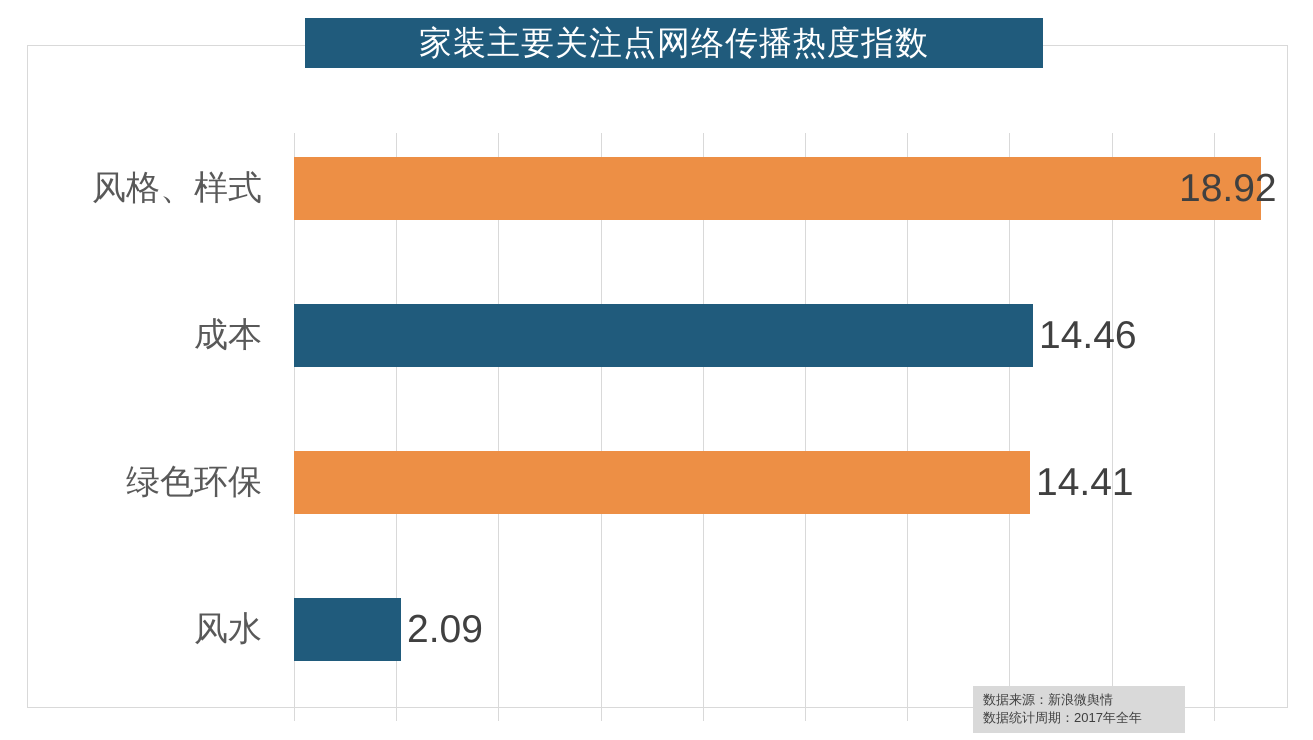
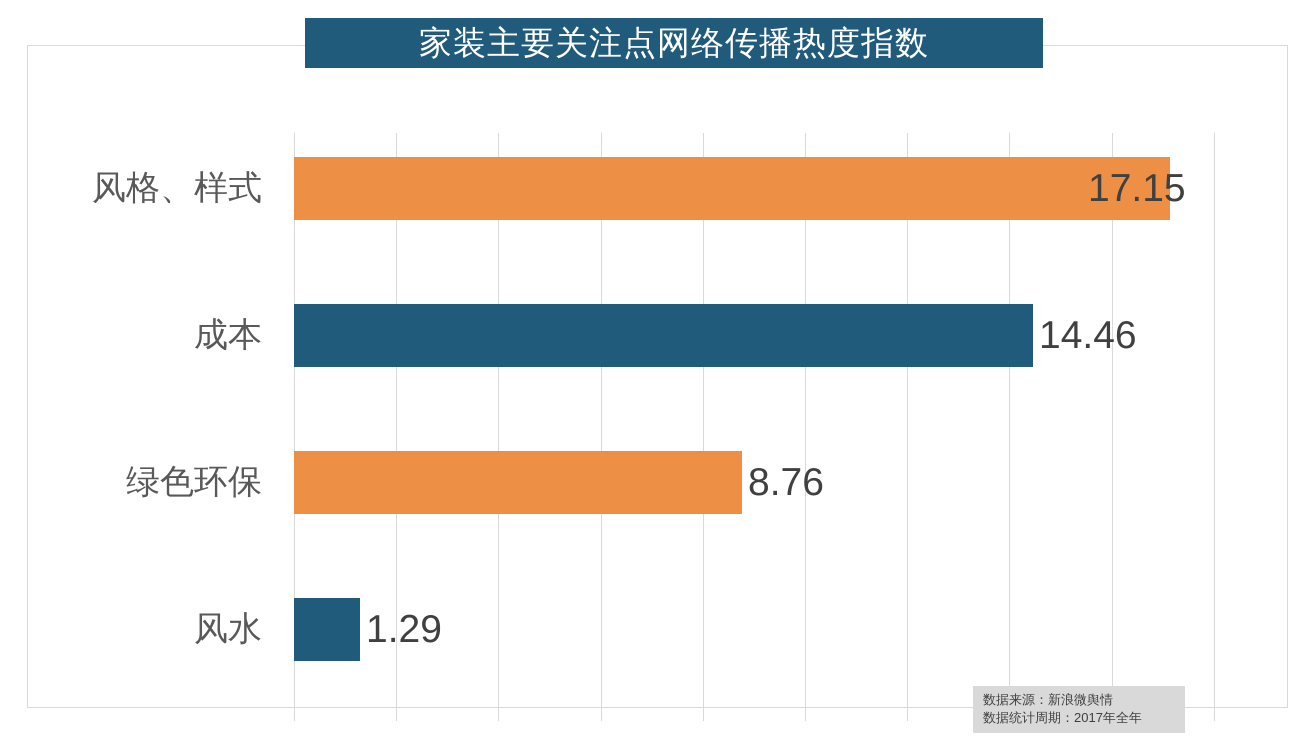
风格、样式: 18.92 -> 17.15
绿色环保: 14.41 -> 8.76
风水: 2.09 -> 1.29
